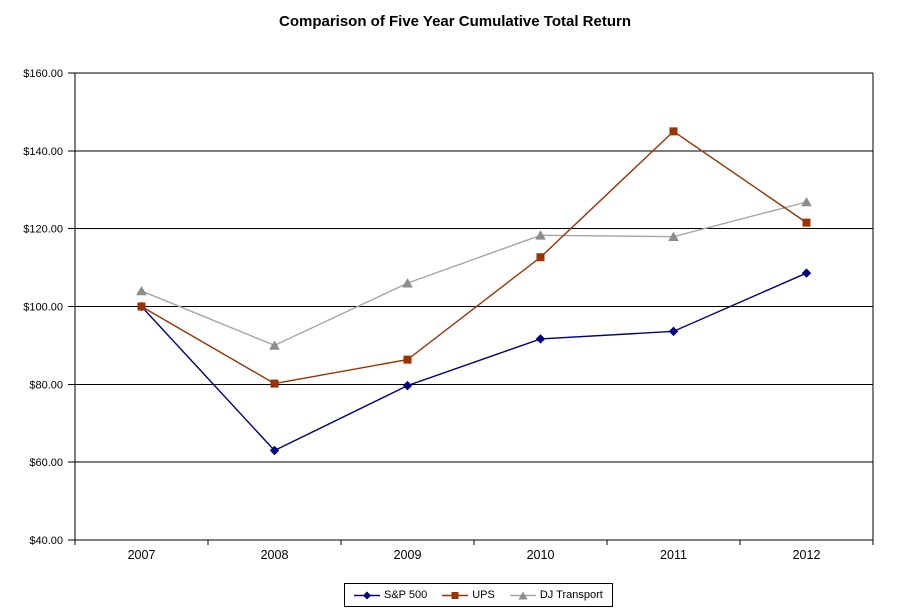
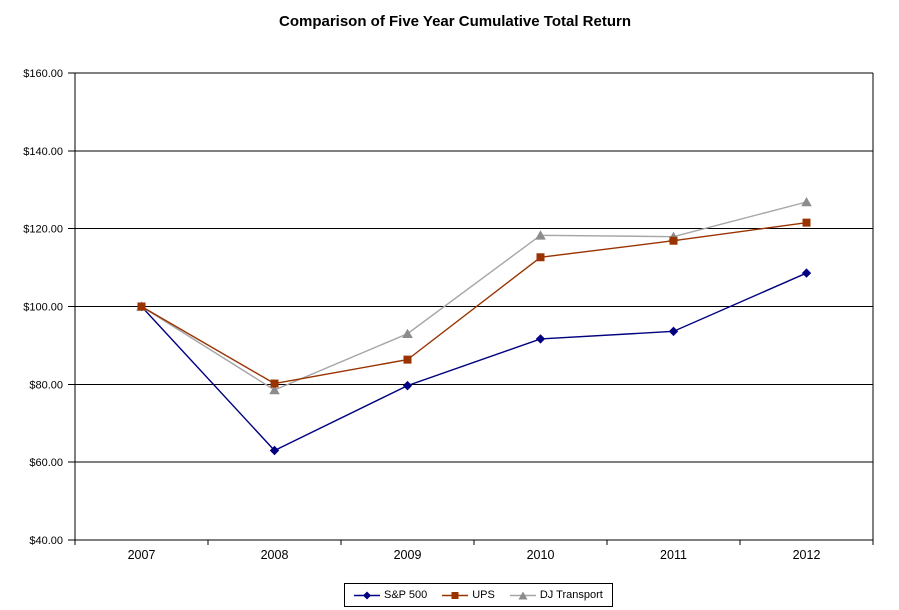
DJ Transport/2007: $104 -> $100
DJ Transport/2008: $90 -> $79
DJ Transport/2009: $106 -> $93
UPS/2011: $145 -> $117
